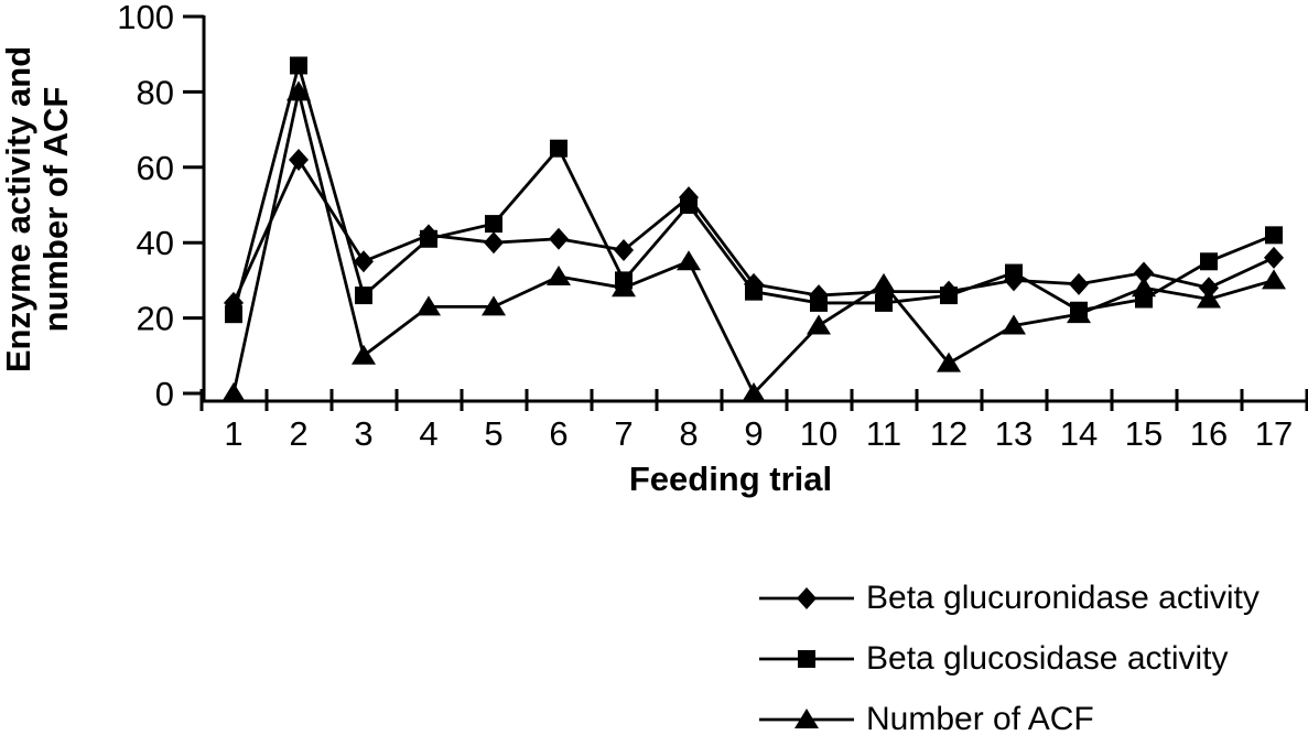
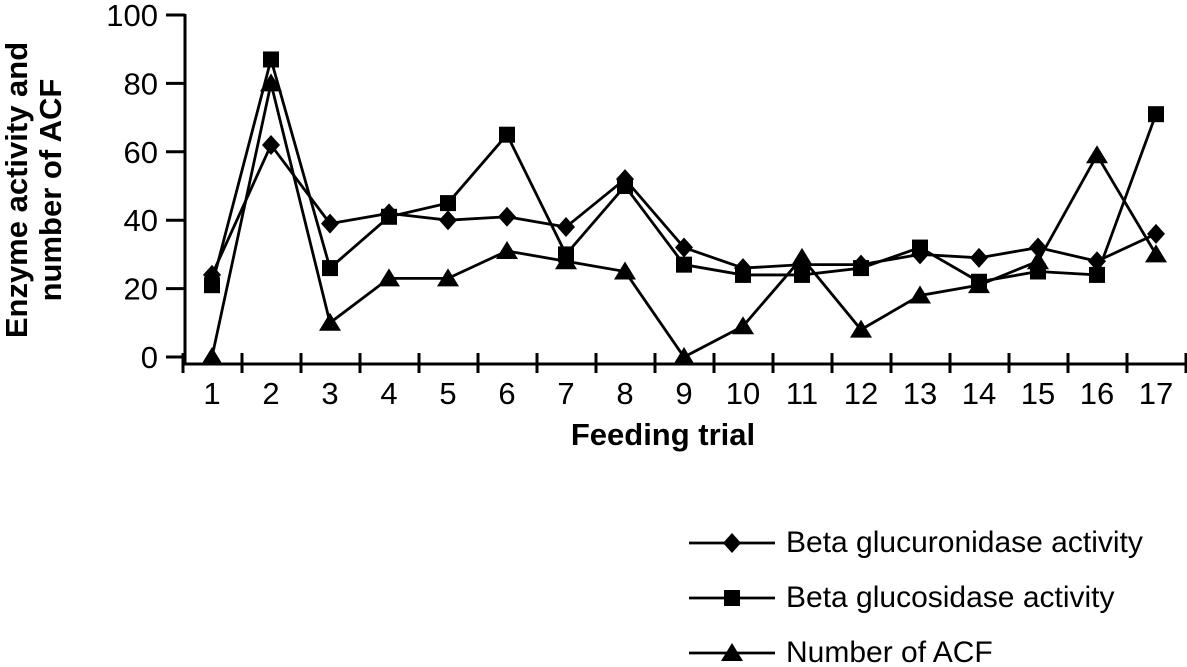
Beta glucuronidase activity/3: 35 -> 39
Number of ACF/8: 35 -> 25
Beta glucuronidase activity/9: 29 -> 32
Number of ACF/10: 18 -> 9
Beta glucosidase activity/16: 35 -> 24
Number of ACF/16: 25 -> 59
Beta glucosidase activity/17: 42 -> 71
